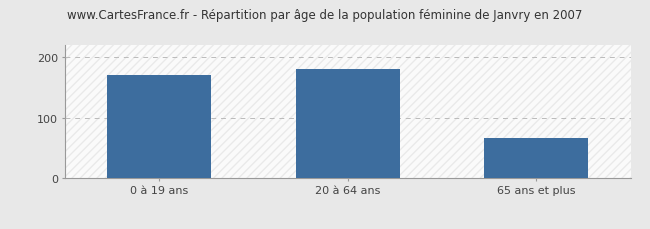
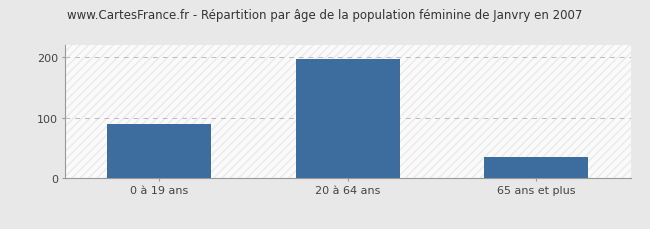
0 à 19 ans: 170 -> 90
20 à 64 ans: 180 -> 197
65 ans et plus: 66 -> 35
